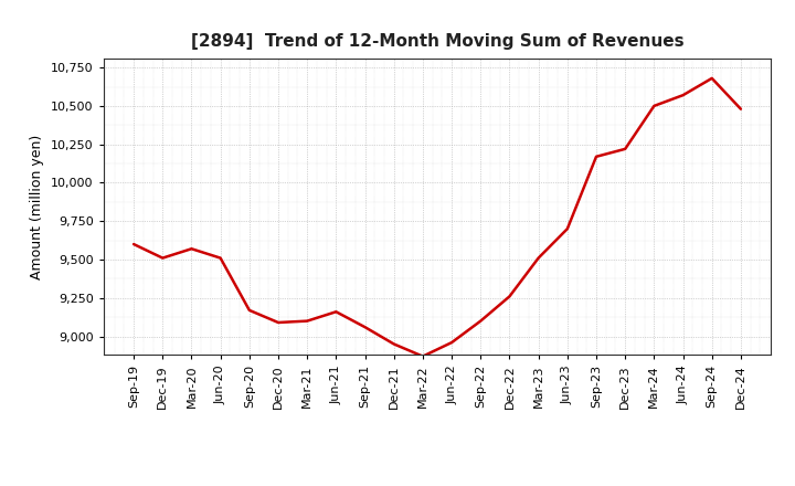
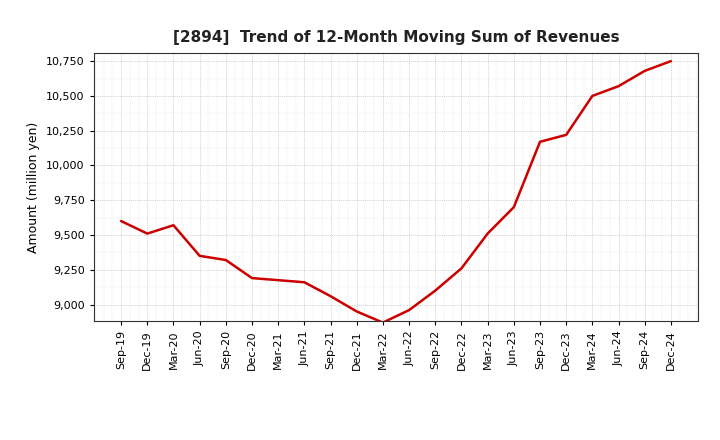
Jun-20: 9,510 -> 9,350
Sep-20: 9,170 -> 9,320
Dec-20: 9,090 -> 9,190
Mar-21: 9,100 -> 9,180
Dec-24: 10,480 -> 10,750
